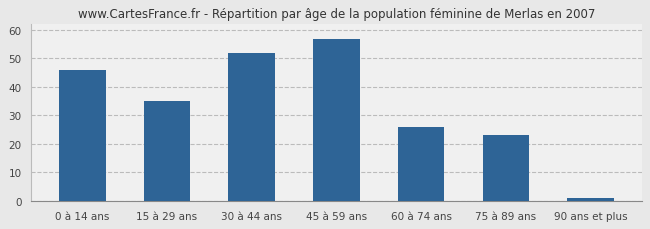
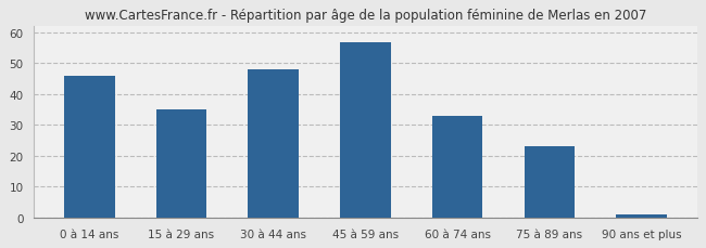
30 à 44 ans: 52 -> 48
60 à 74 ans: 26 -> 33
